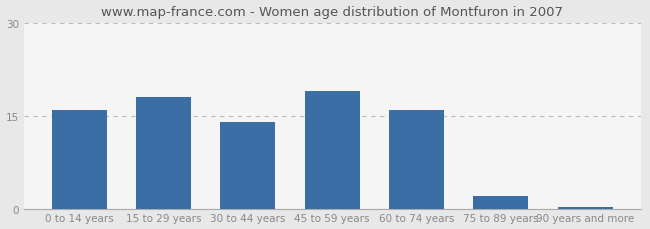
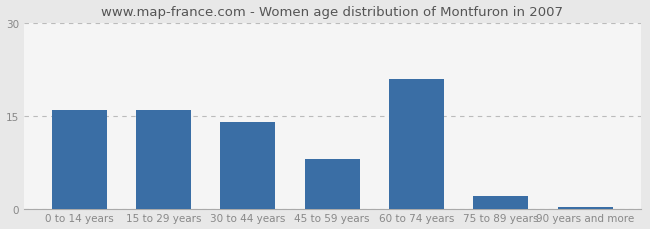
15 to 29 years: 18.0 -> 16.0
45 to 59 years: 19.0 -> 8.0
60 to 74 years: 16.0 -> 21.0
